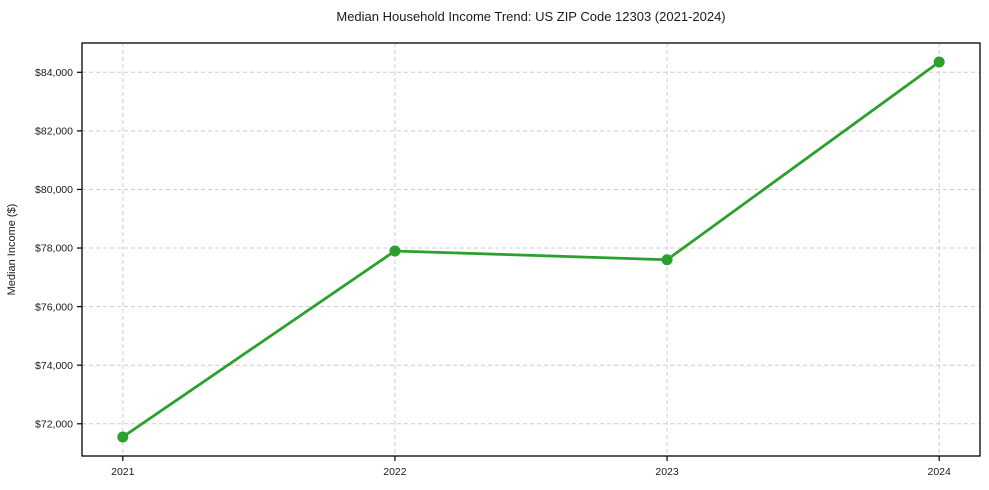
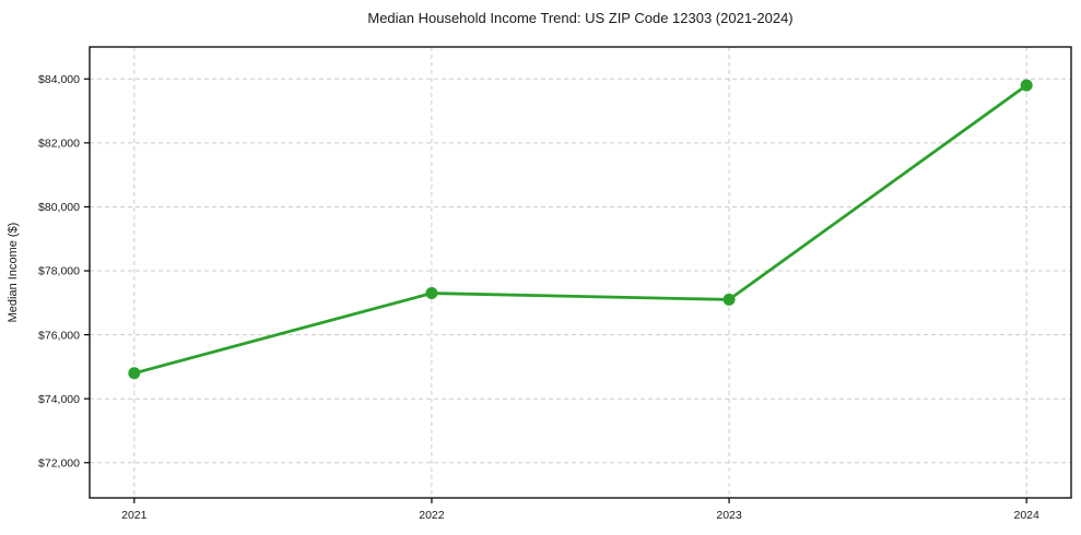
2021: $71600 -> $74800
2022: $77900 -> $77300
2023: $77600 -> $77100
2024: $84400 -> $83800
